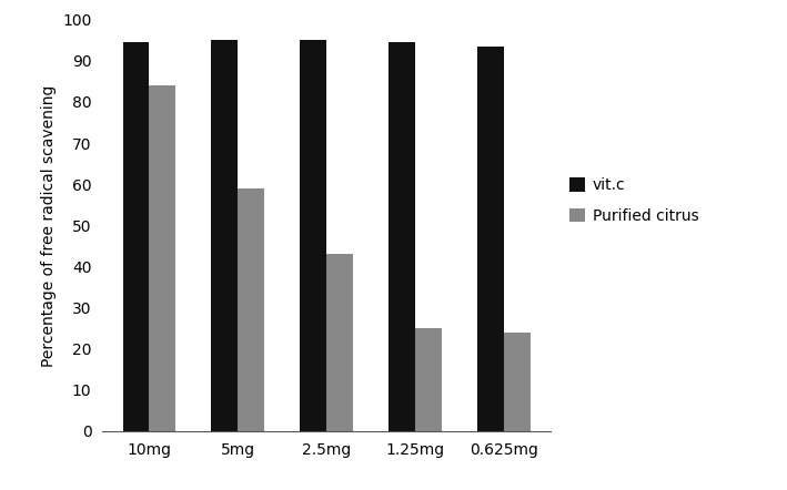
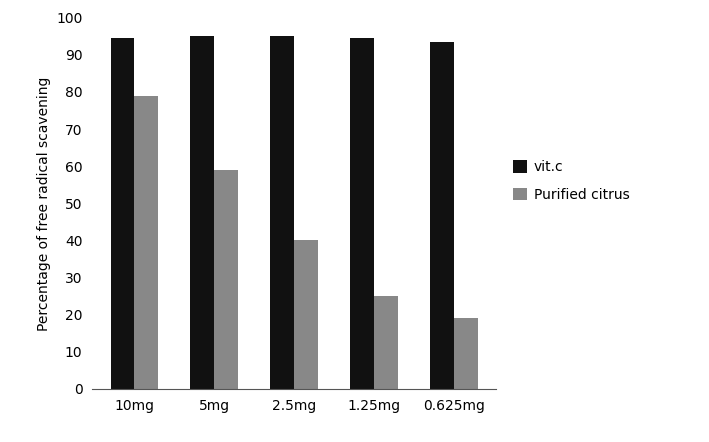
Purified citrus/10mg: 84 -> 79
Purified citrus/2.5mg: 43 -> 40
Purified citrus/0.625mg: 24 -> 19
